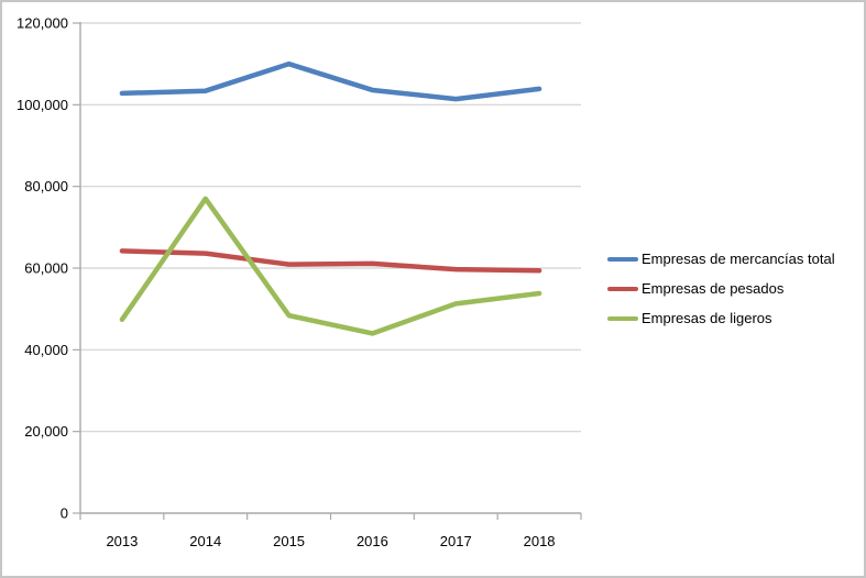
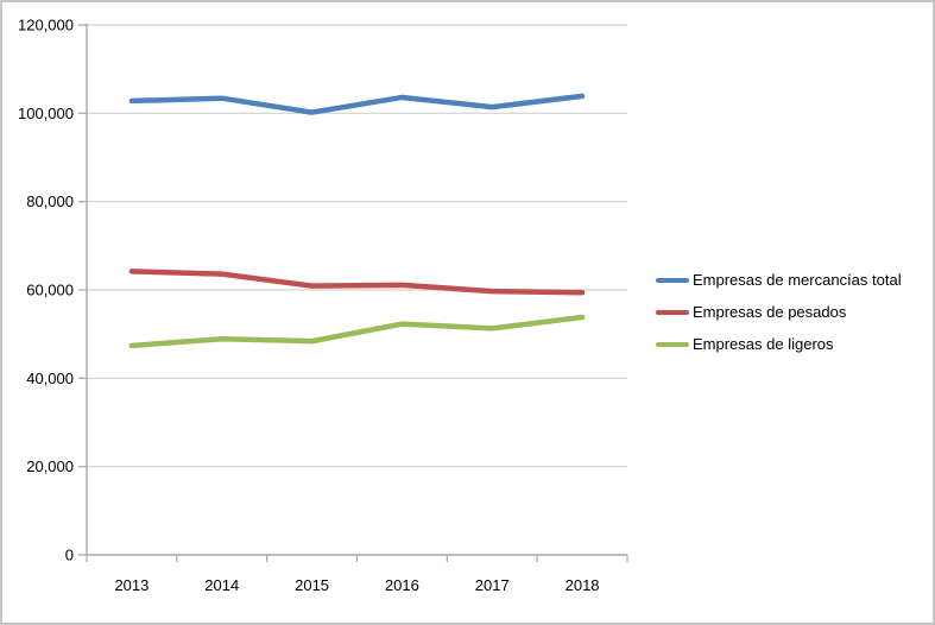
Empresas de ligeros/2014: 77000 -> 49000
Empresas de mercancías total/2015: 110000 -> 100000
Empresas de ligeros/2016: 44000 -> 52000
